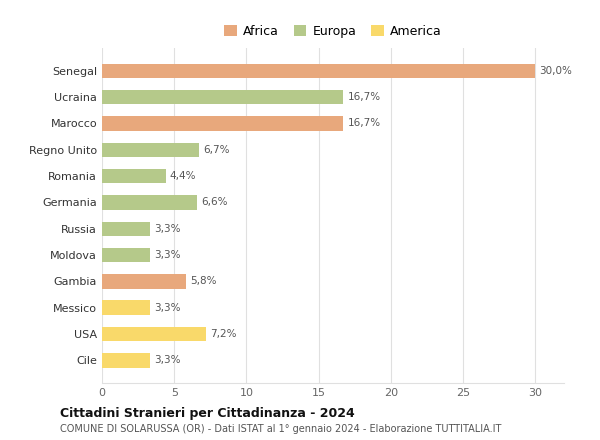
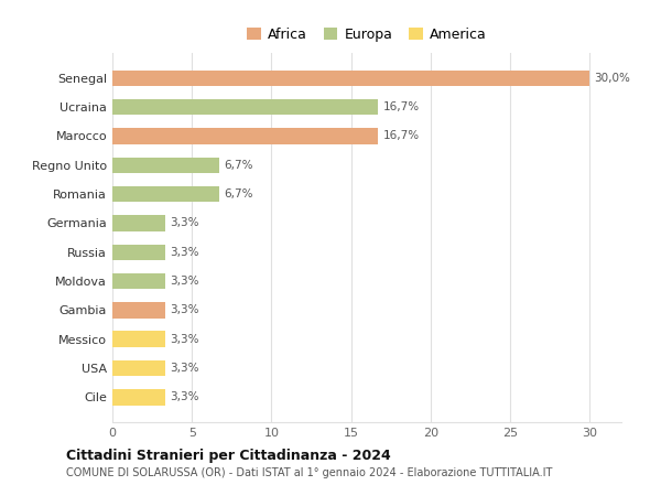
Romania: 4,4% -> 6,7%
Germania: 6,6% -> 3,3%
Gambia: 5,8% -> 3,3%
USA: 7,2% -> 3,3%
